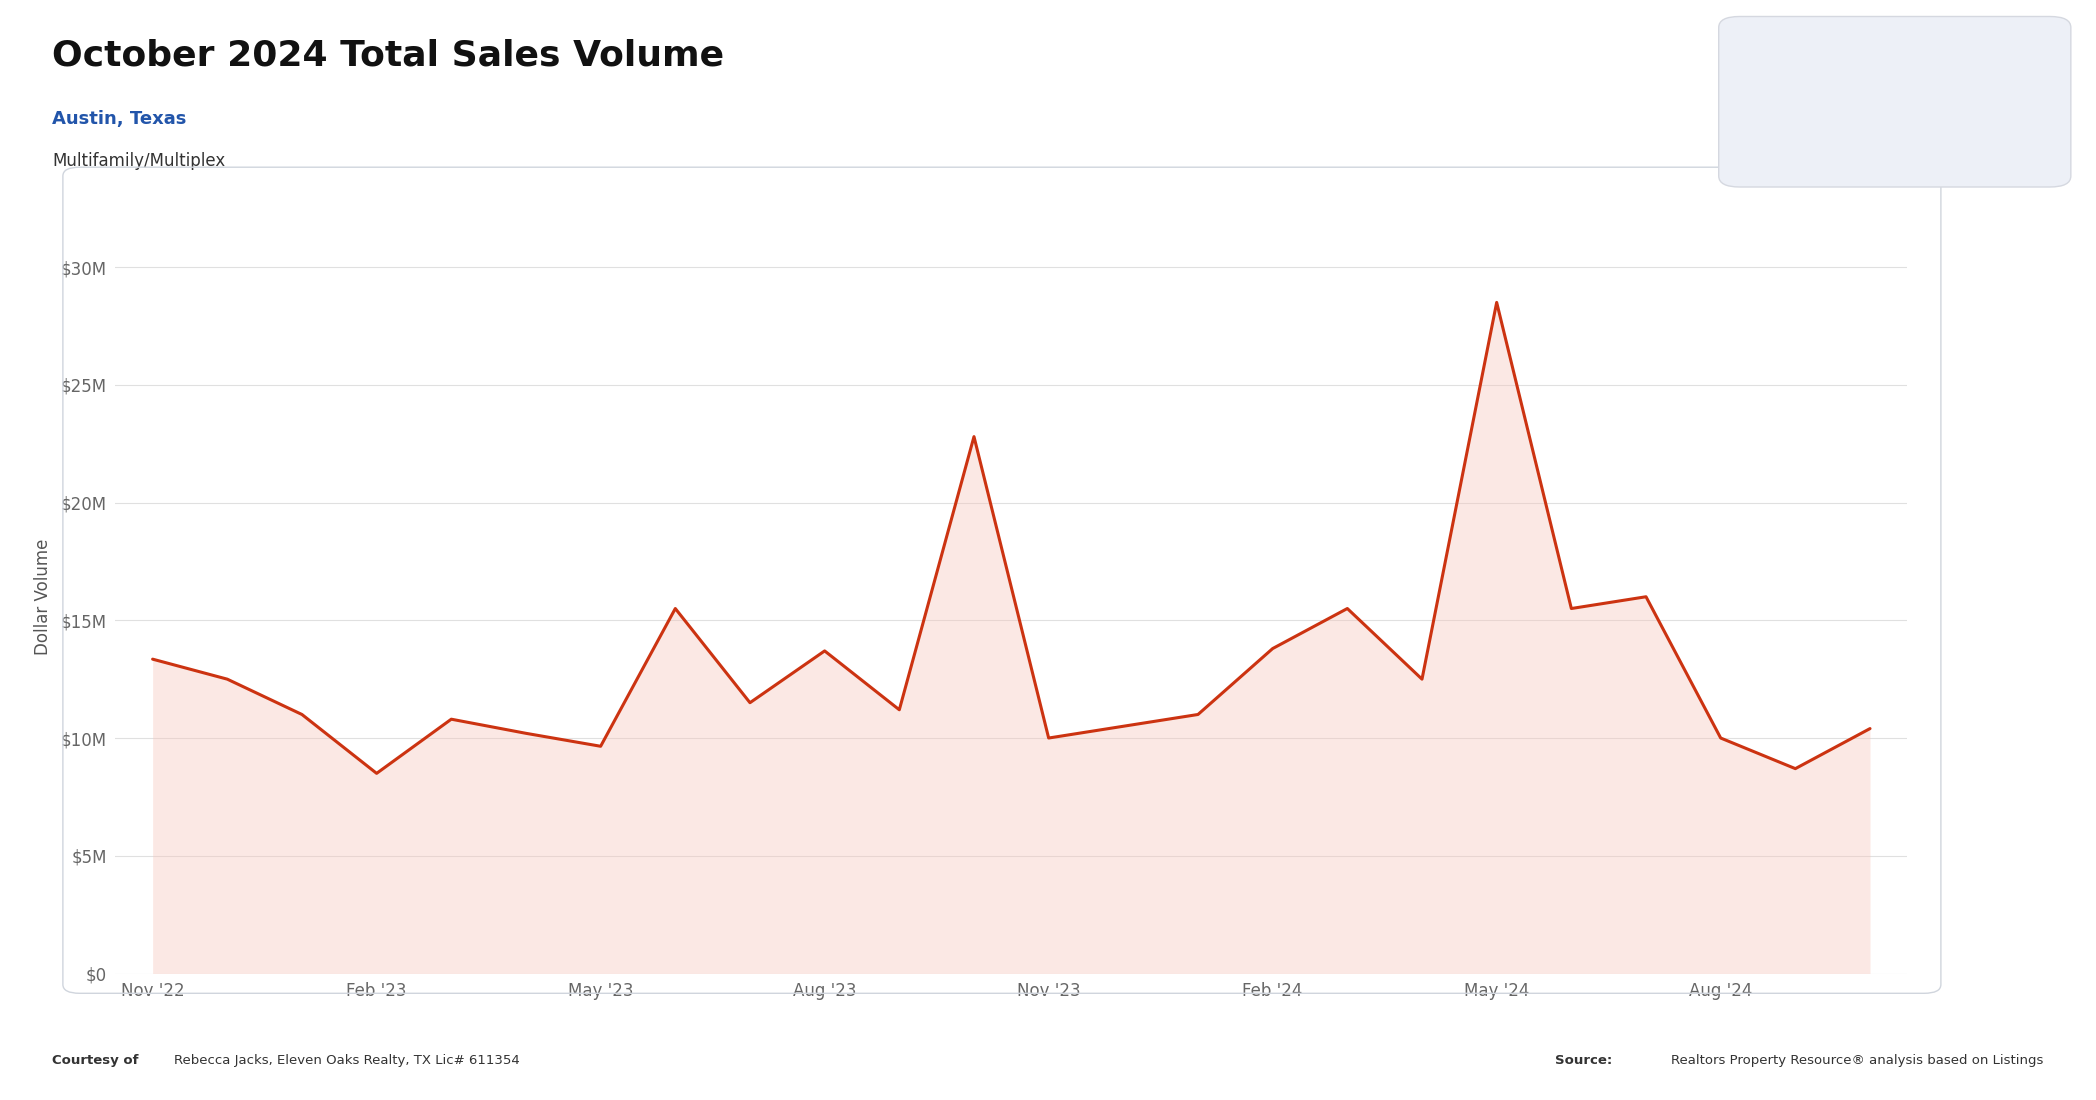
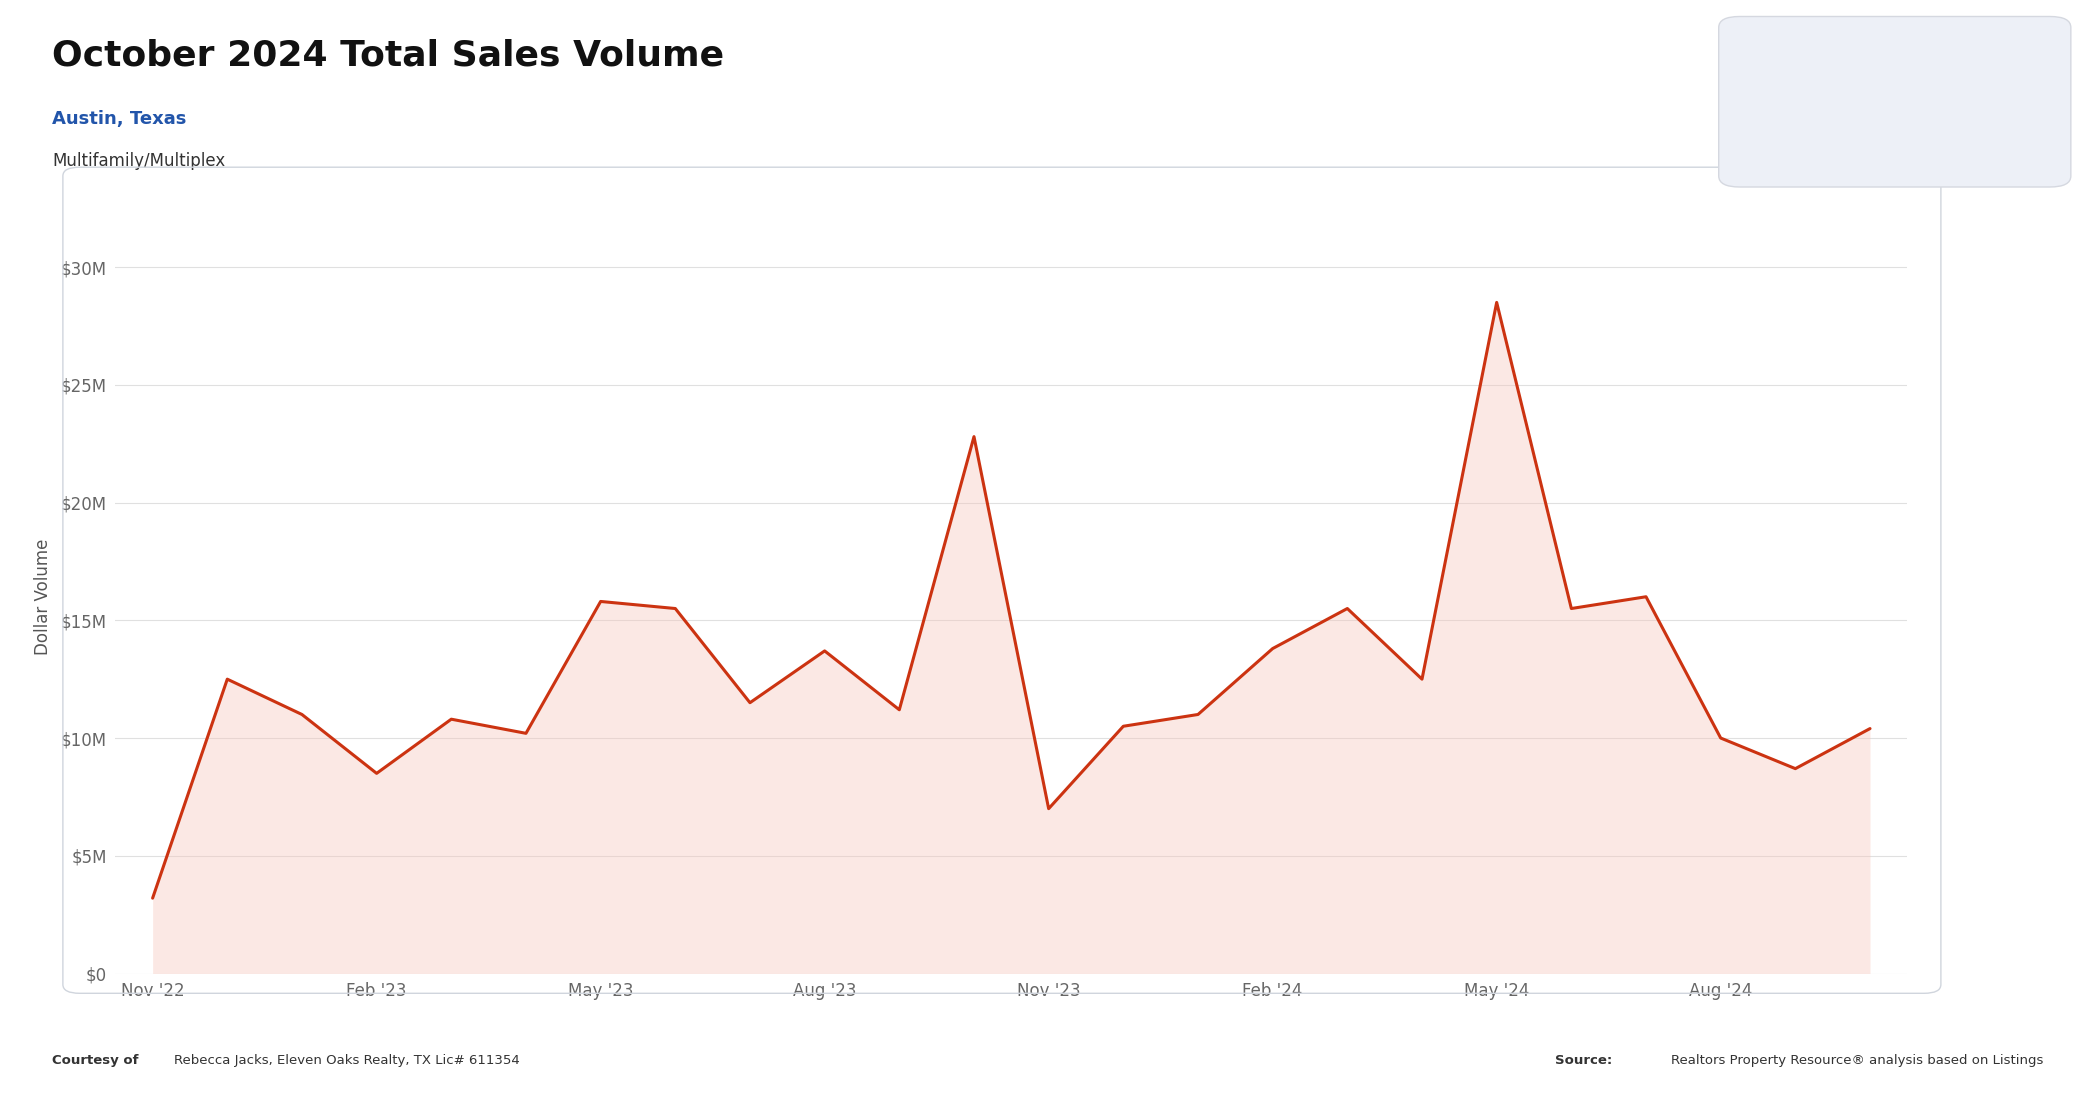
Nov '22: $13.35M -> $3.20M
May '23: $9.65M -> $15.80M
Nov '23: $10.00M -> $7.00M
